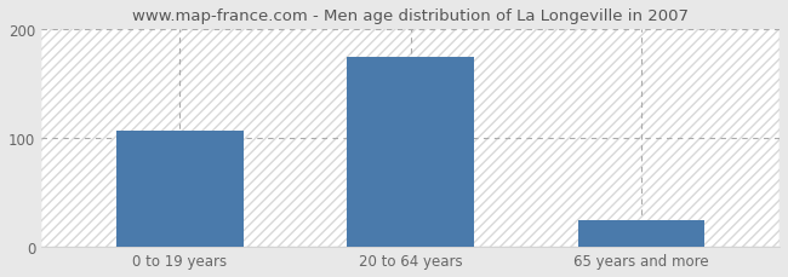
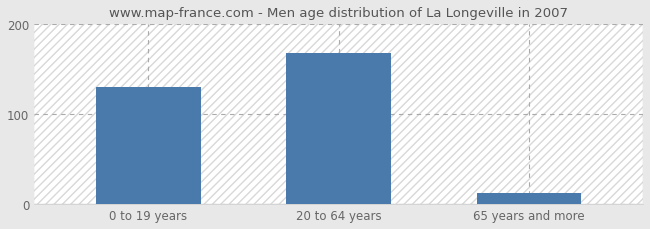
0 to 19 years: 107 -> 130
20 to 64 years: 175 -> 168
65 years and more: 25 -> 12
